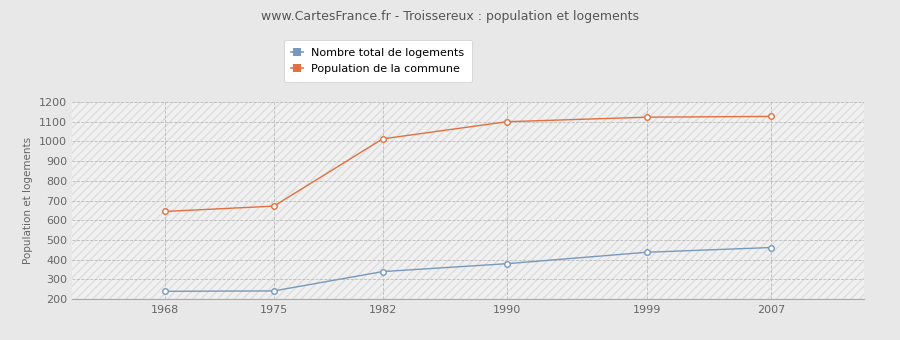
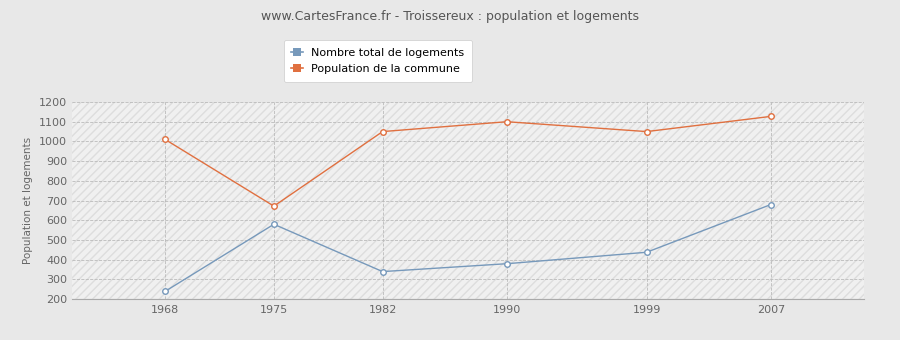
Population de la commune/1968: 640 -> 1010
Nombre total de logements/1975: 240 -> 580
Population de la commune/1982: 1010 -> 1050
Population de la commune/1999: 1120 -> 1050
Nombre total de logements/2007: 460 -> 680
